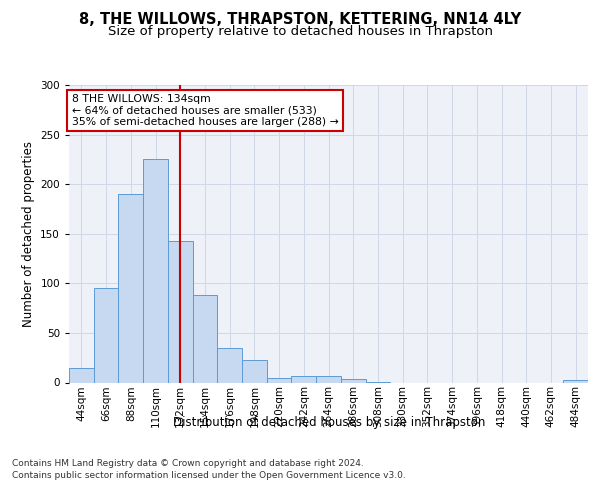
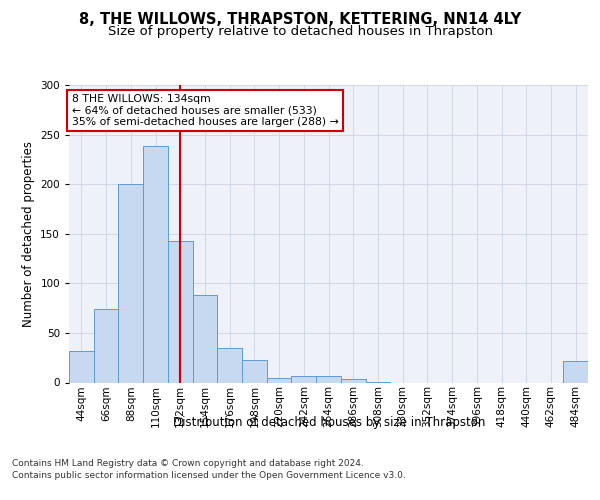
44sqm: 15 -> 32
66sqm: 95 -> 74
88sqm: 190 -> 200
110sqm: 225 -> 238
484sqm: 3 -> 22
